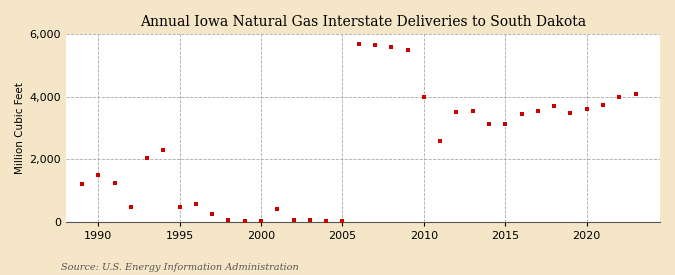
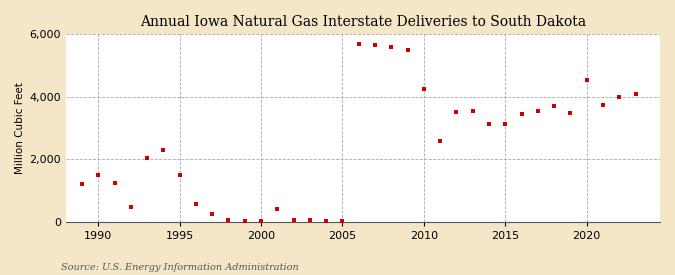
1995: 480 -> 1,500
2010: 3,980 -> 4,250
2020: 3,600 -> 4,550
